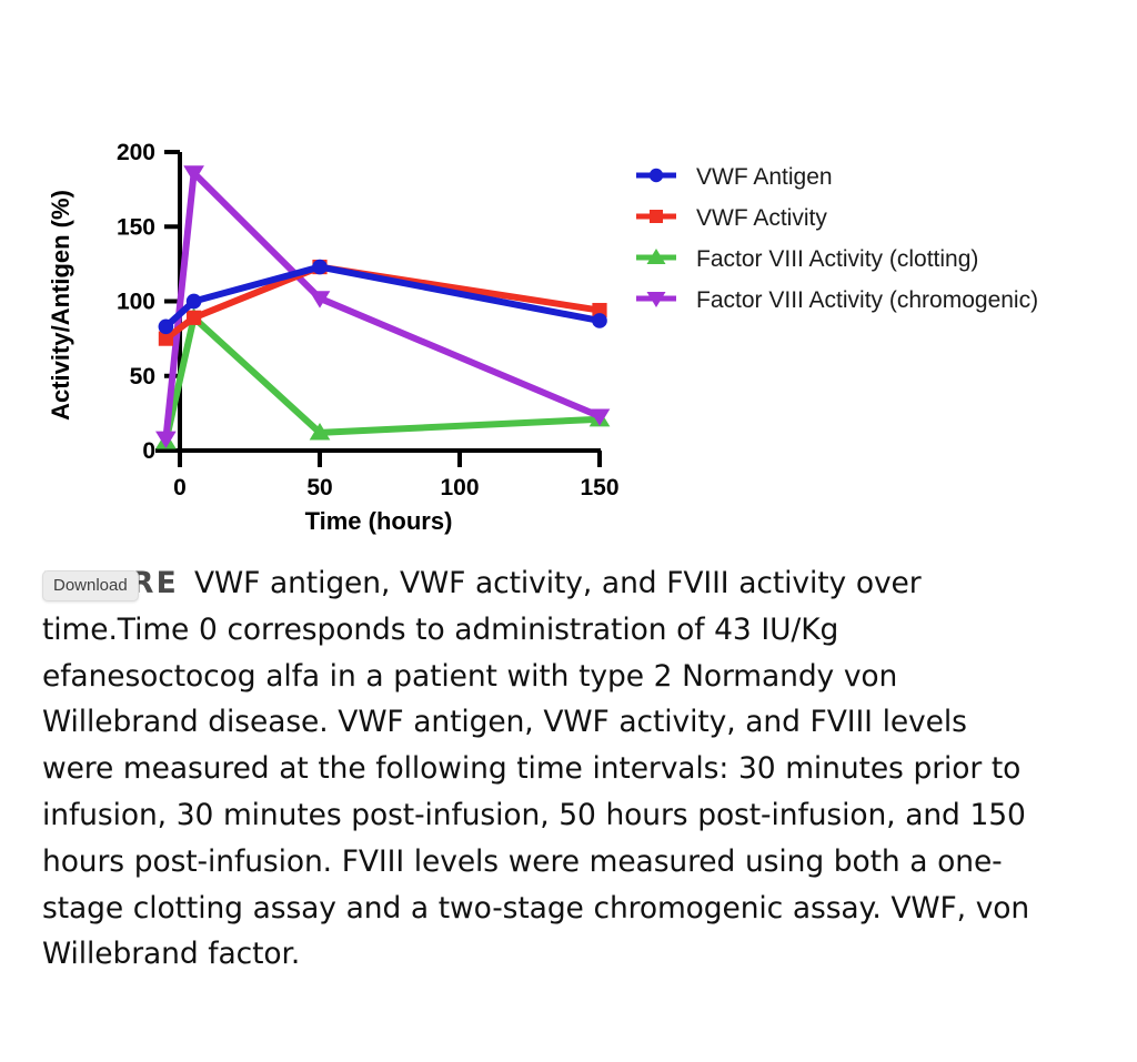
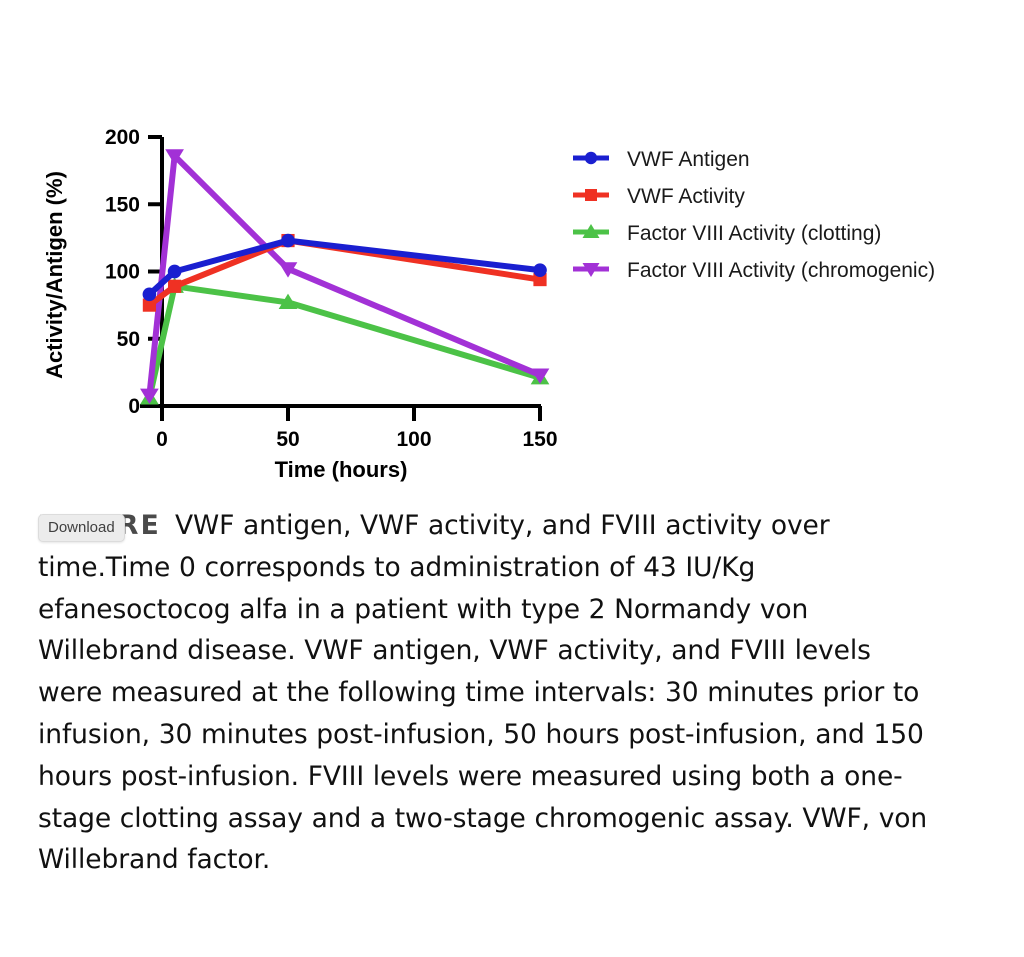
Factor VIII Activity (clotting)/50: 12 -> 77
VWF Antigen/150: 87 -> 101
